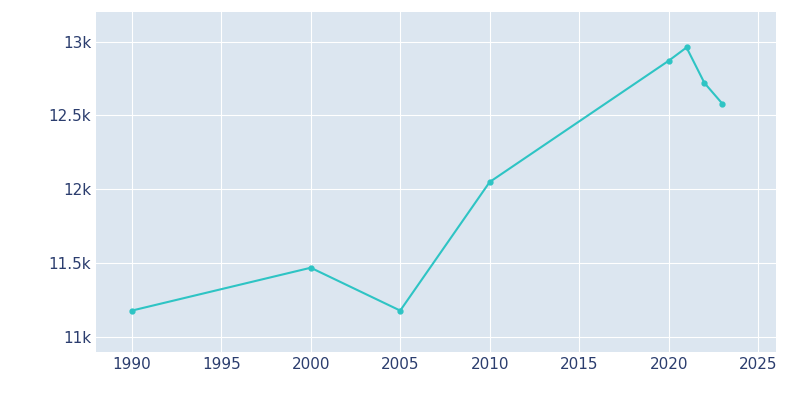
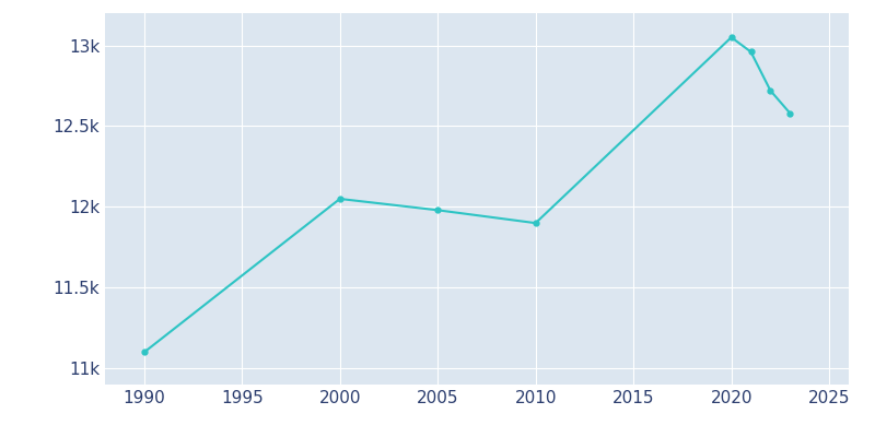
1990: 11.18k -> 11.10k
2000: 11.47k -> 12.05k
2005: 11.18k -> 11.98k
2010: 12.05k -> 11.90k
2020: 12.87k -> 13.05k
